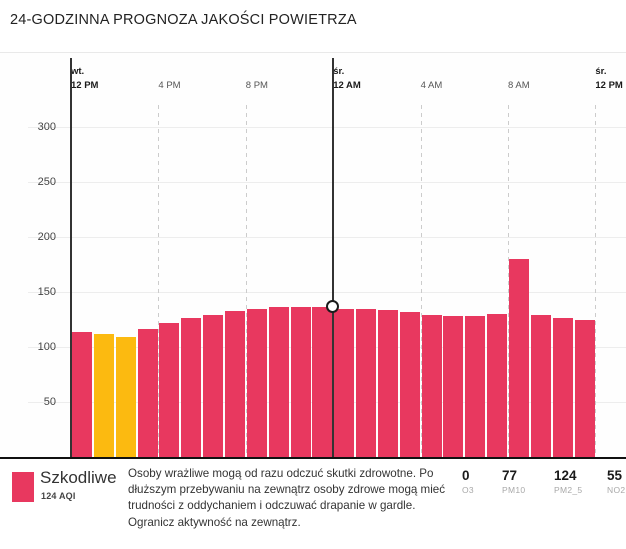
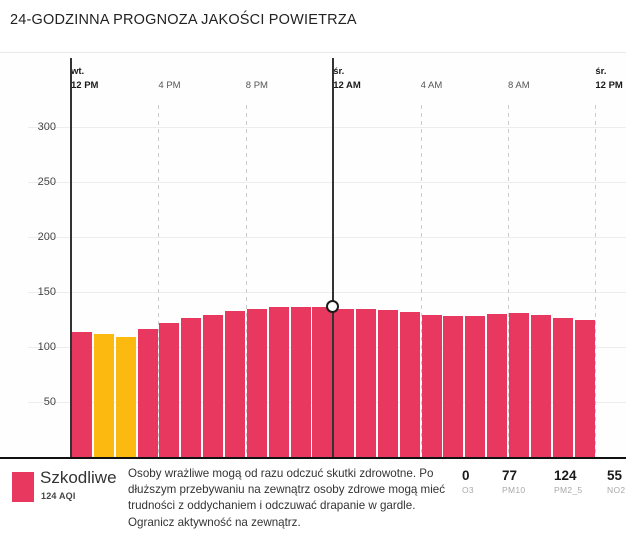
8 AM: 180 -> 131
